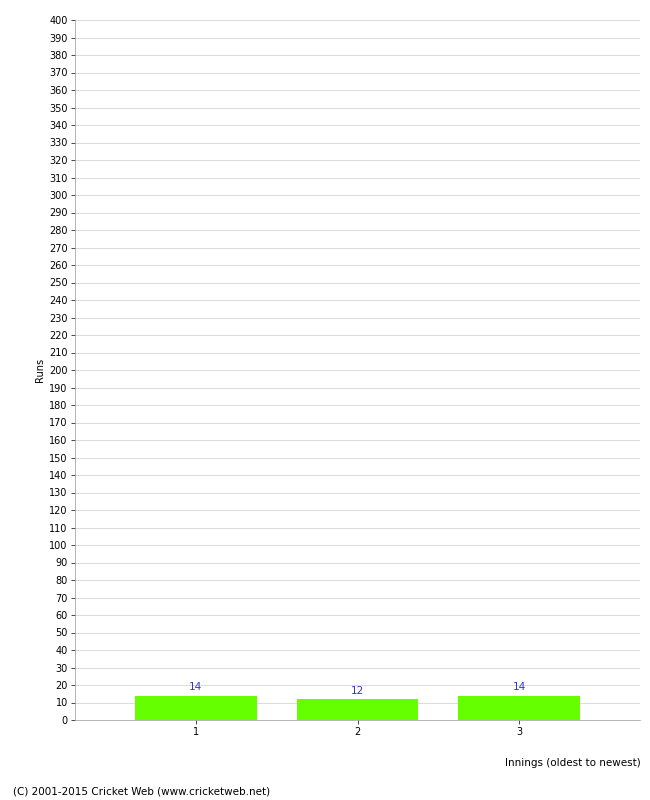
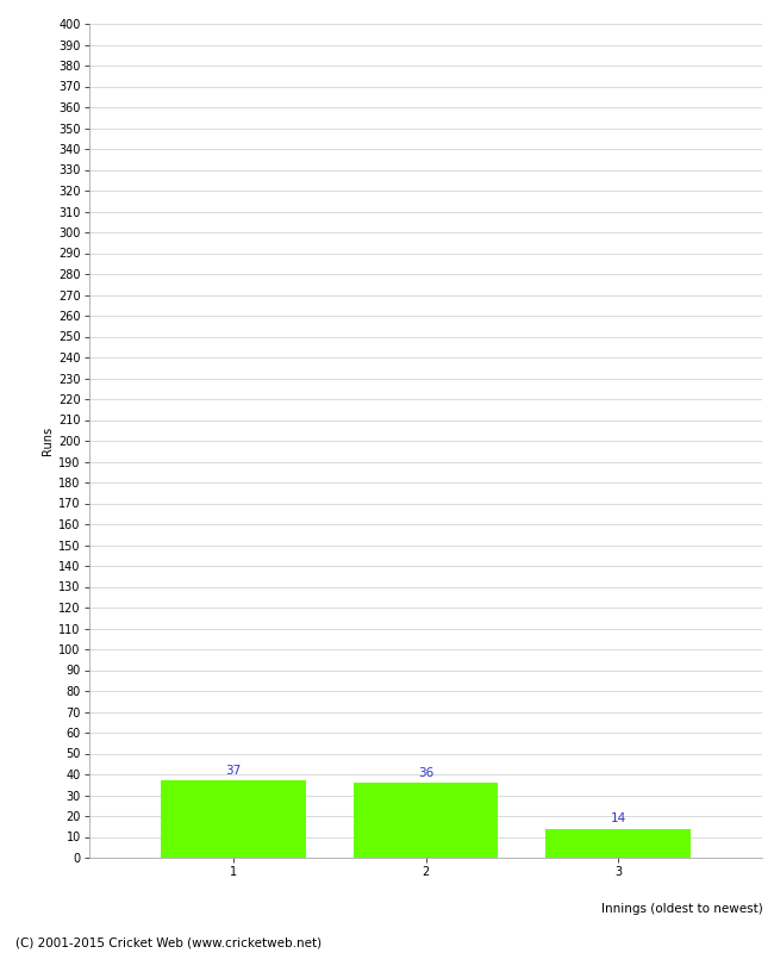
1: 14 -> 37
2: 12 -> 36
